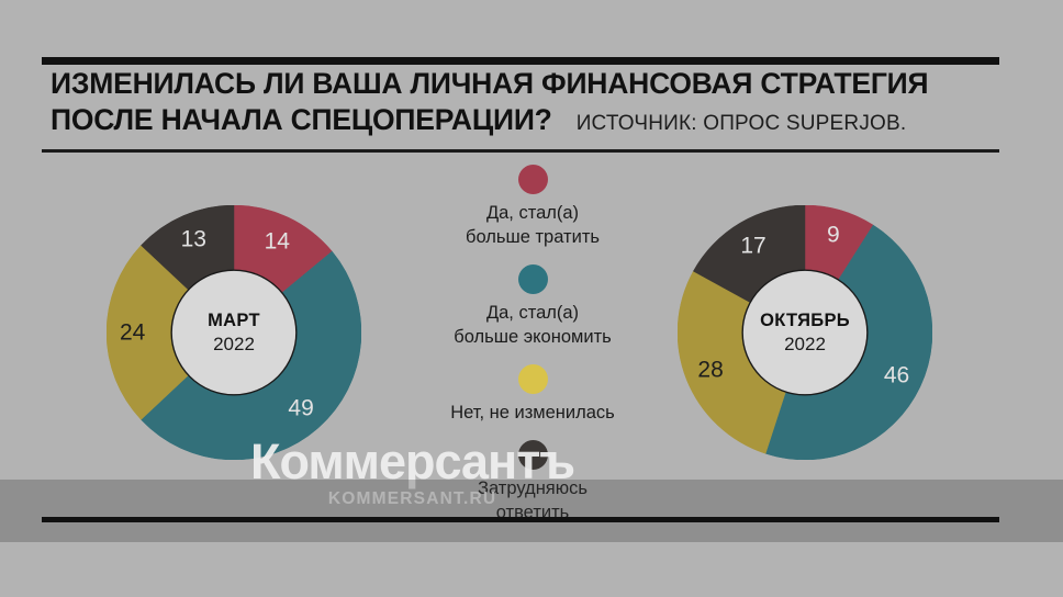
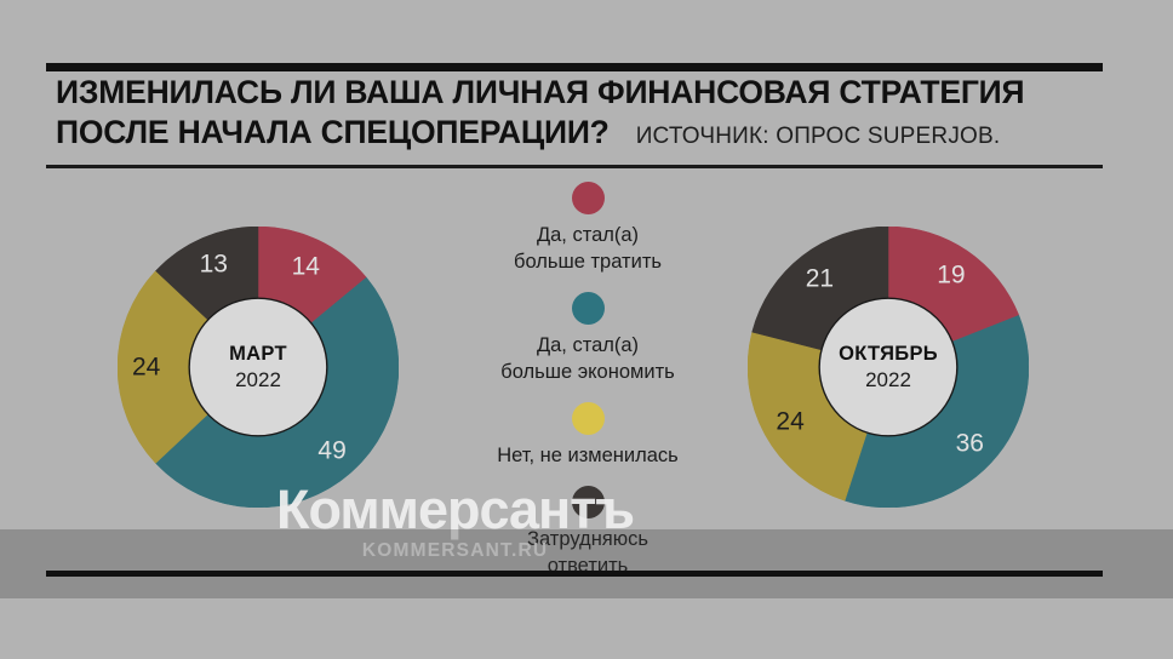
ОКТЯБРЬ/Да, стал(а) больше тратить: 9 -> 19
ОКТЯБРЬ/Да, стал(а) больше экономить: 46 -> 36
ОКТЯБРЬ/Нет, не изменилась: 28 -> 24
ОКТЯБРЬ/Затрудняюсь ответить: 17 -> 21
